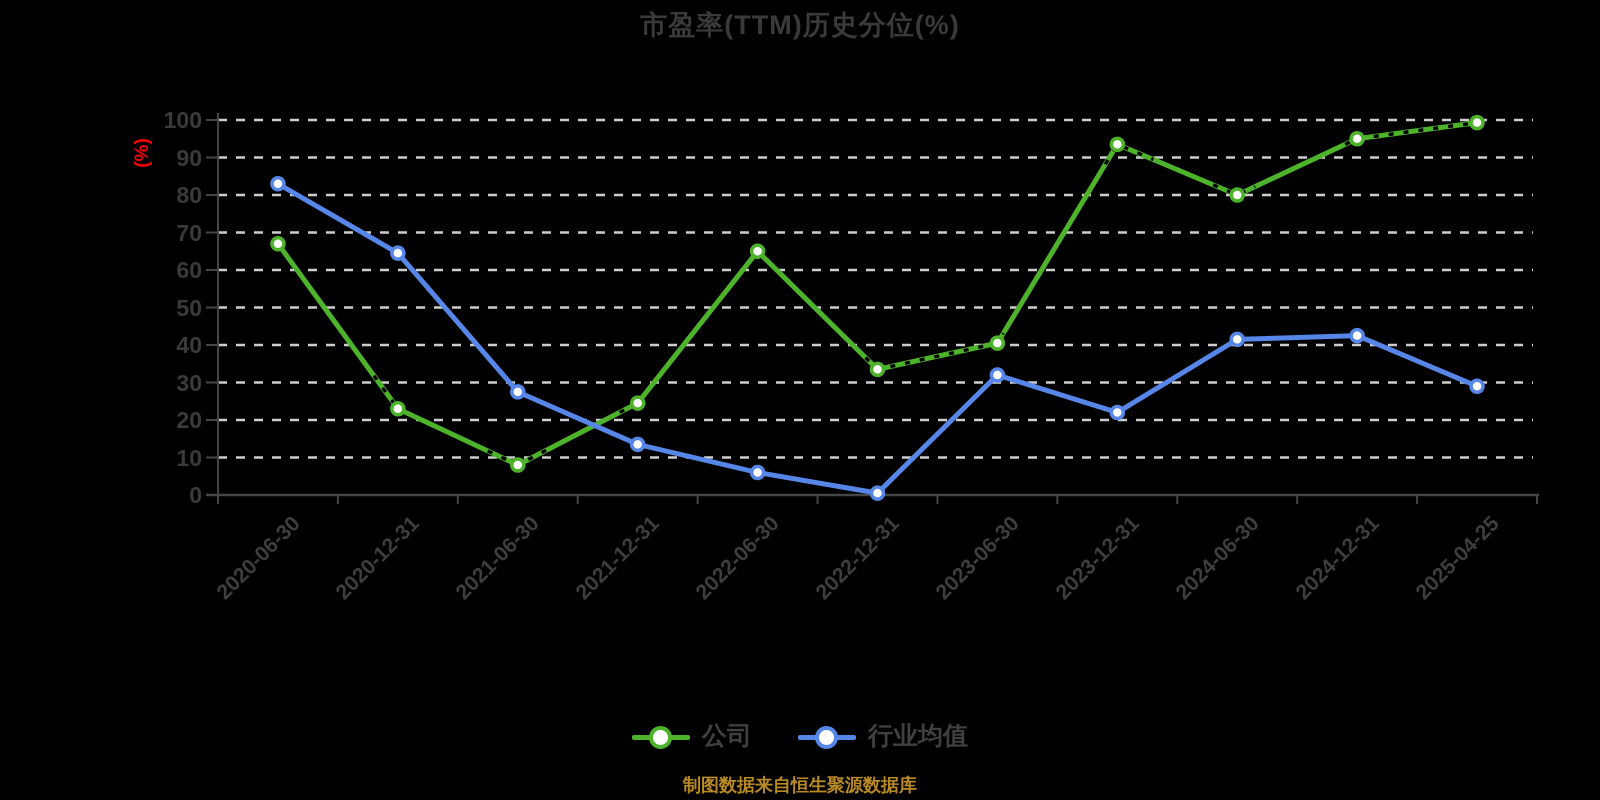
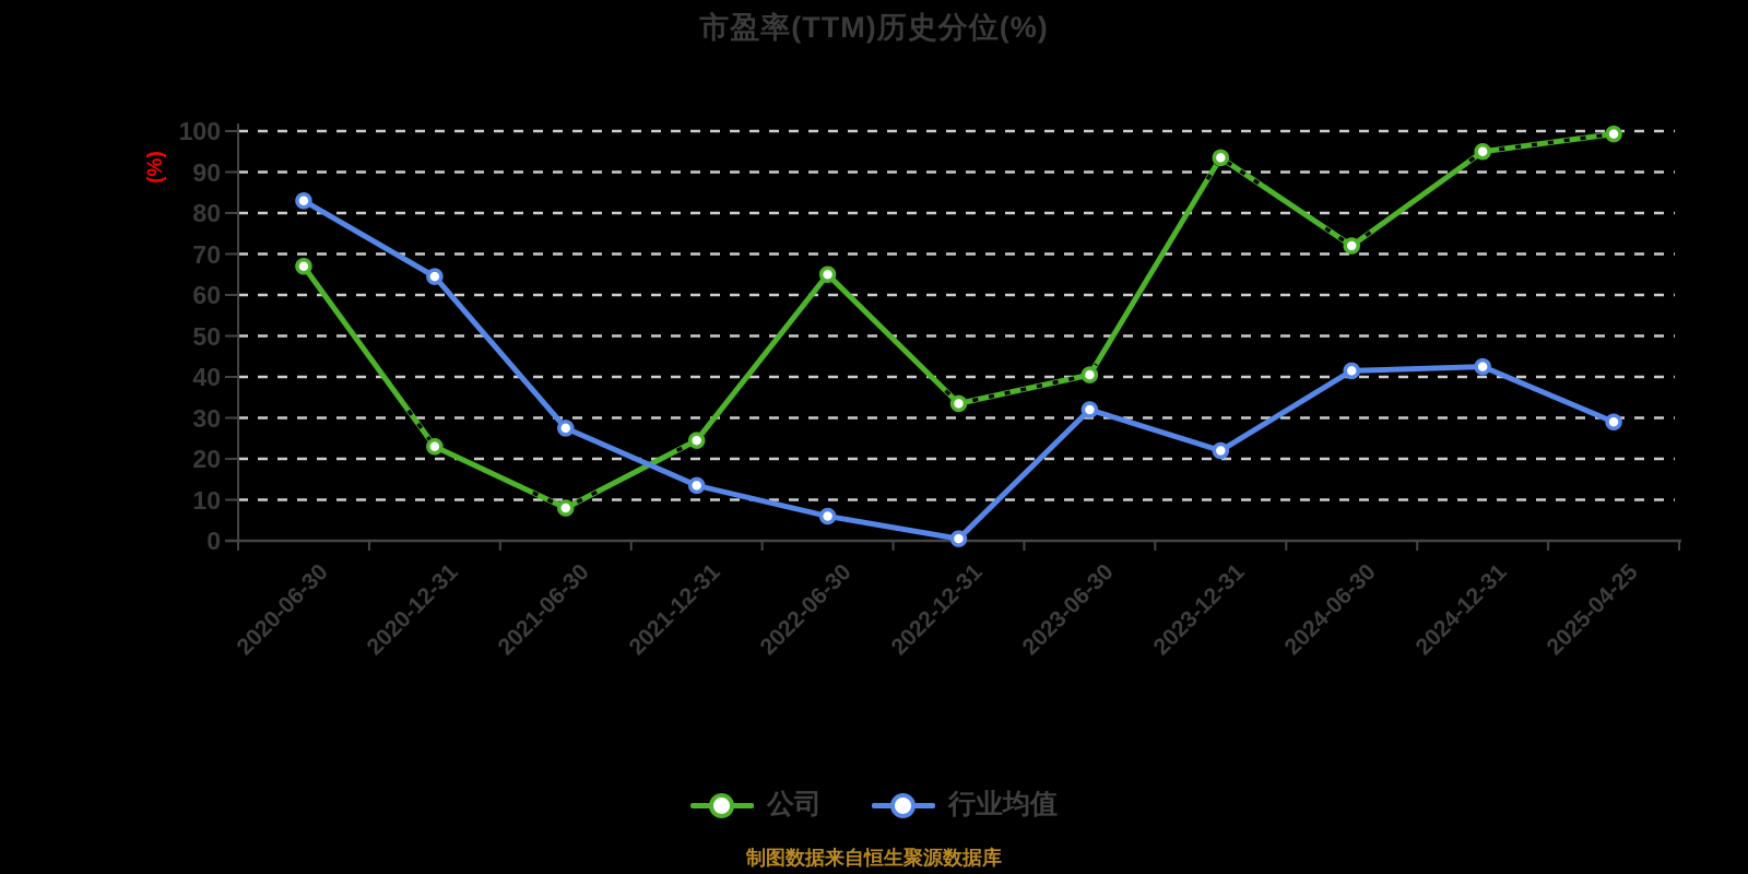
公司/2024-06-30: 80 -> 72
